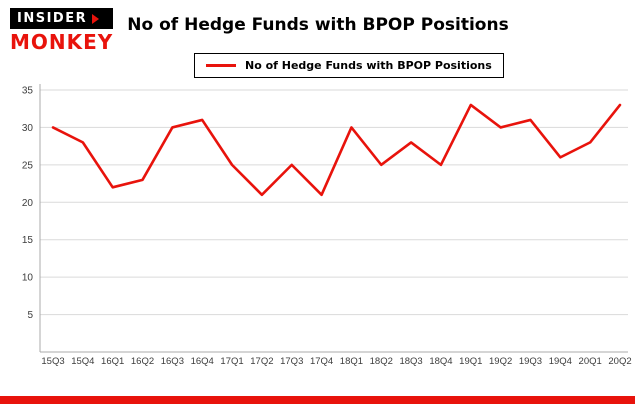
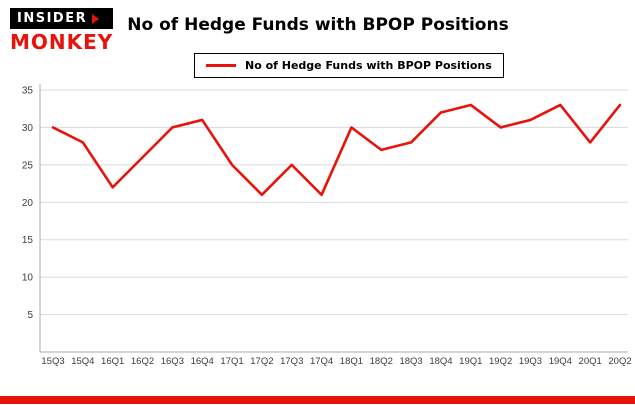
16Q2: 23 -> 26
18Q2: 25 -> 27
18Q4: 25 -> 32
19Q4: 26 -> 33
